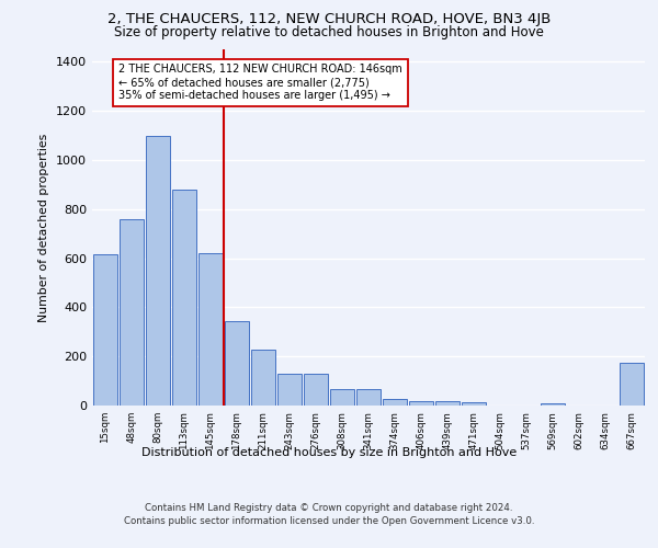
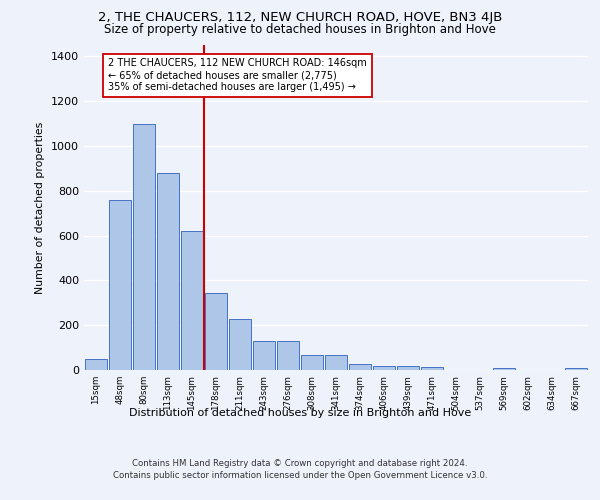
15sqm: 615 -> 48
667sqm: 175 -> 10
